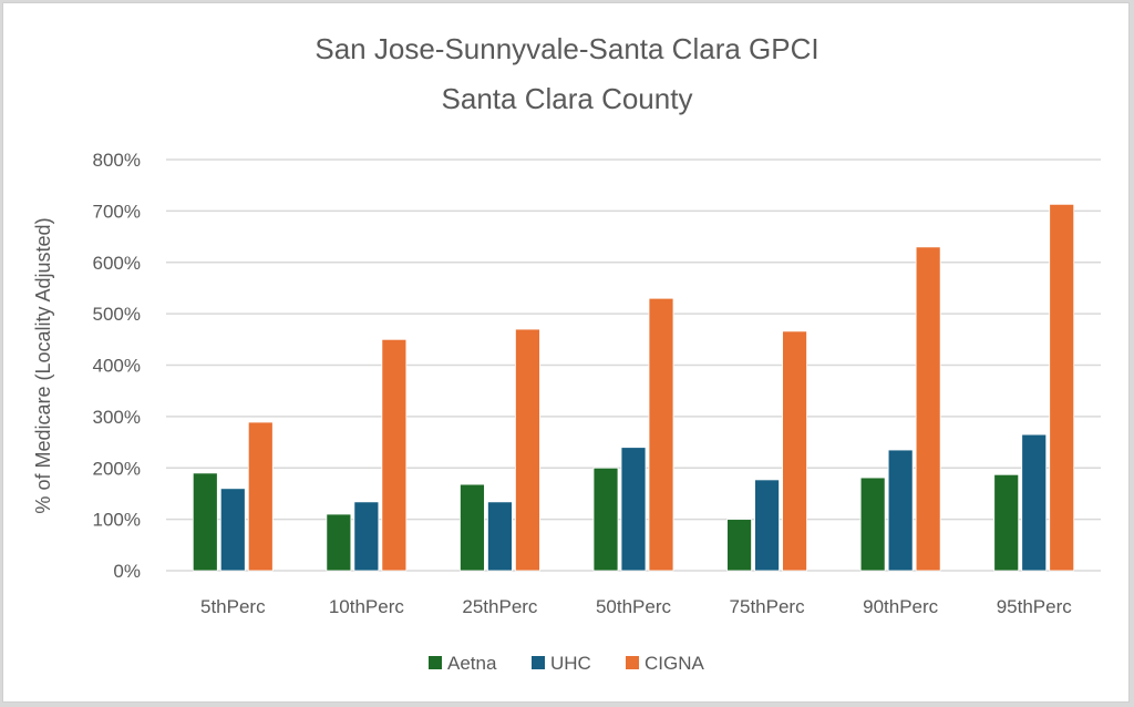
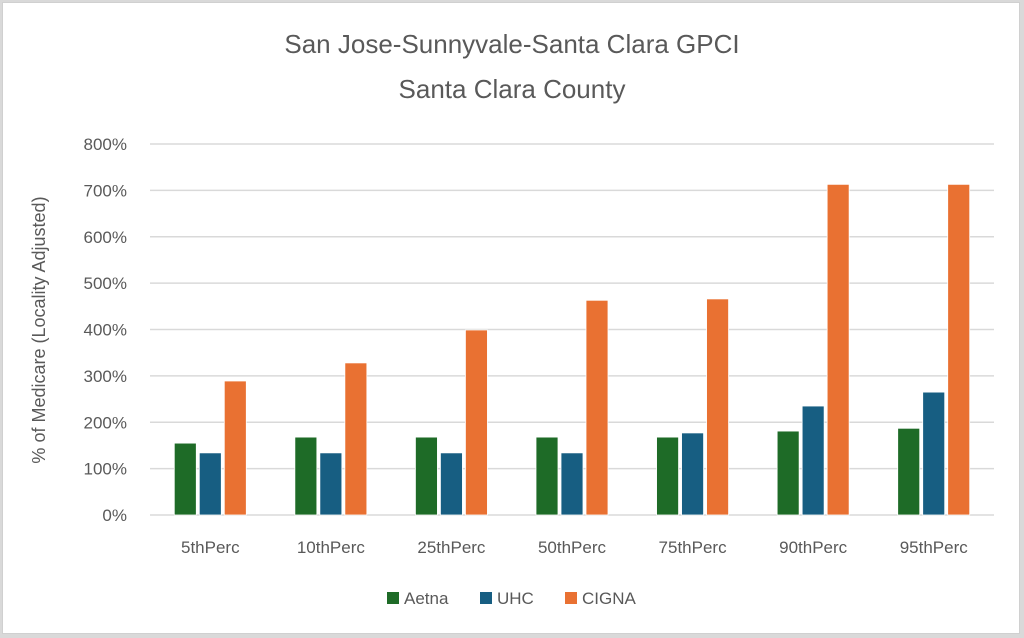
Aetna/5thPerc: 190% -> 160%
UHC/5thPerc: 160% -> 130%
Aetna/10thPerc: 110% -> 170%
CIGNA/10thPerc: 450% -> 330%
CIGNA/25thPerc: 470% -> 400%
Aetna/50thPerc: 200% -> 170%
UHC/50thPerc: 240% -> 130%
CIGNA/50thPerc: 530% -> 460%
Aetna/75thPerc: 100% -> 170%
CIGNA/90thPerc: 630% -> 710%
